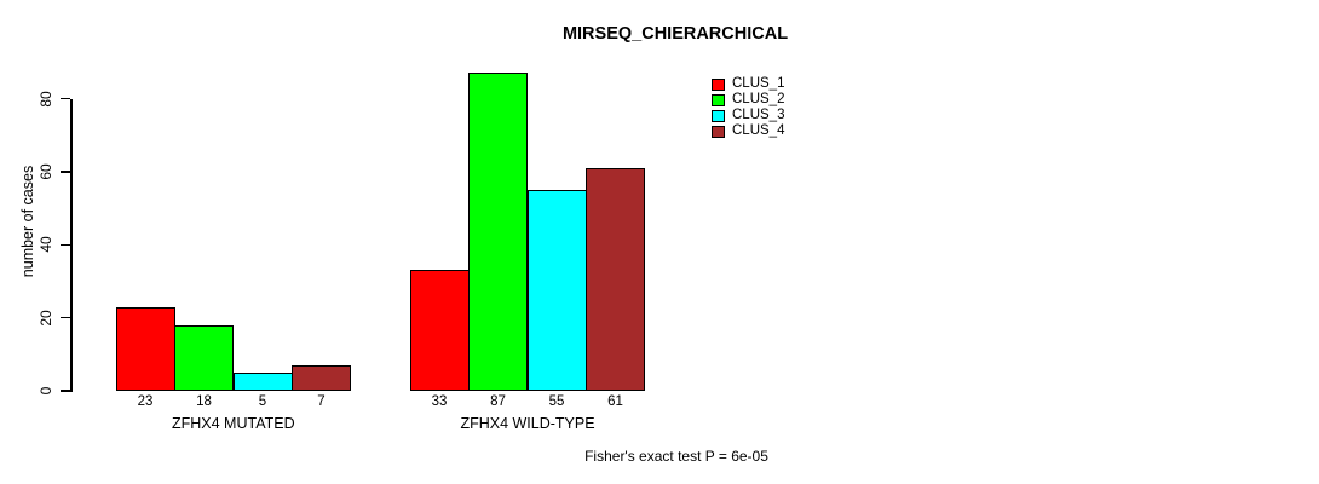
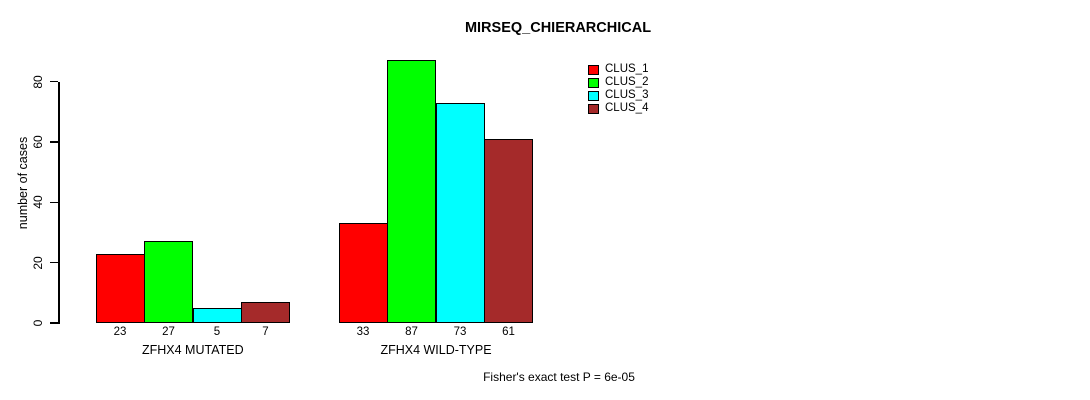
CLUS_2/ZFHX4 MUTATED: 18 -> 27
CLUS_3/ZFHX4 WILD-TYPE: 55 -> 73
